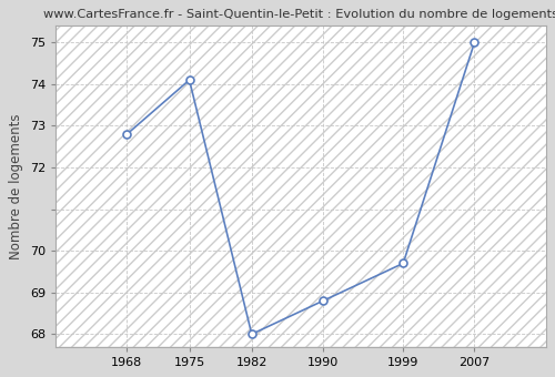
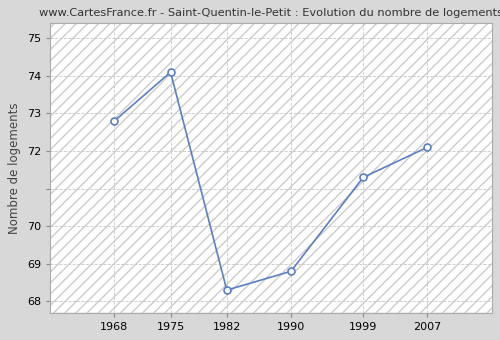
1982: 68.0 -> 68.3
1999: 69.7 -> 71.3
2007: 75.0 -> 72.1
